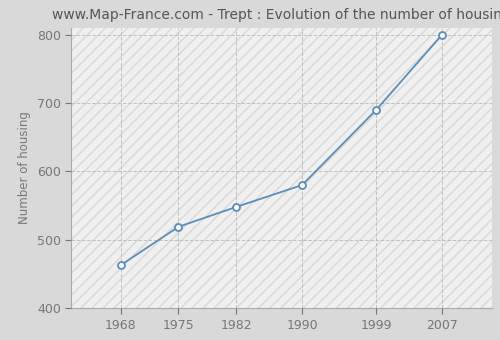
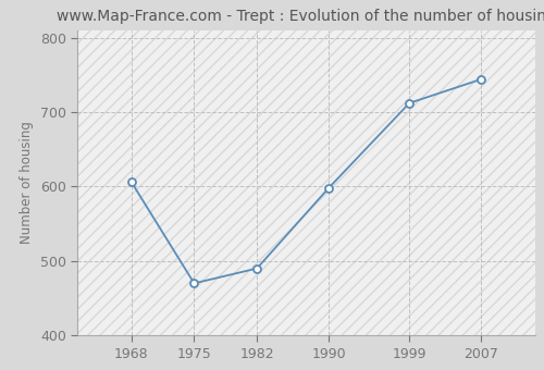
1968: 463 -> 606
1975: 519 -> 470
1982: 548 -> 490
1990: 580 -> 598
1999: 690 -> 712
2007: 800 -> 744
